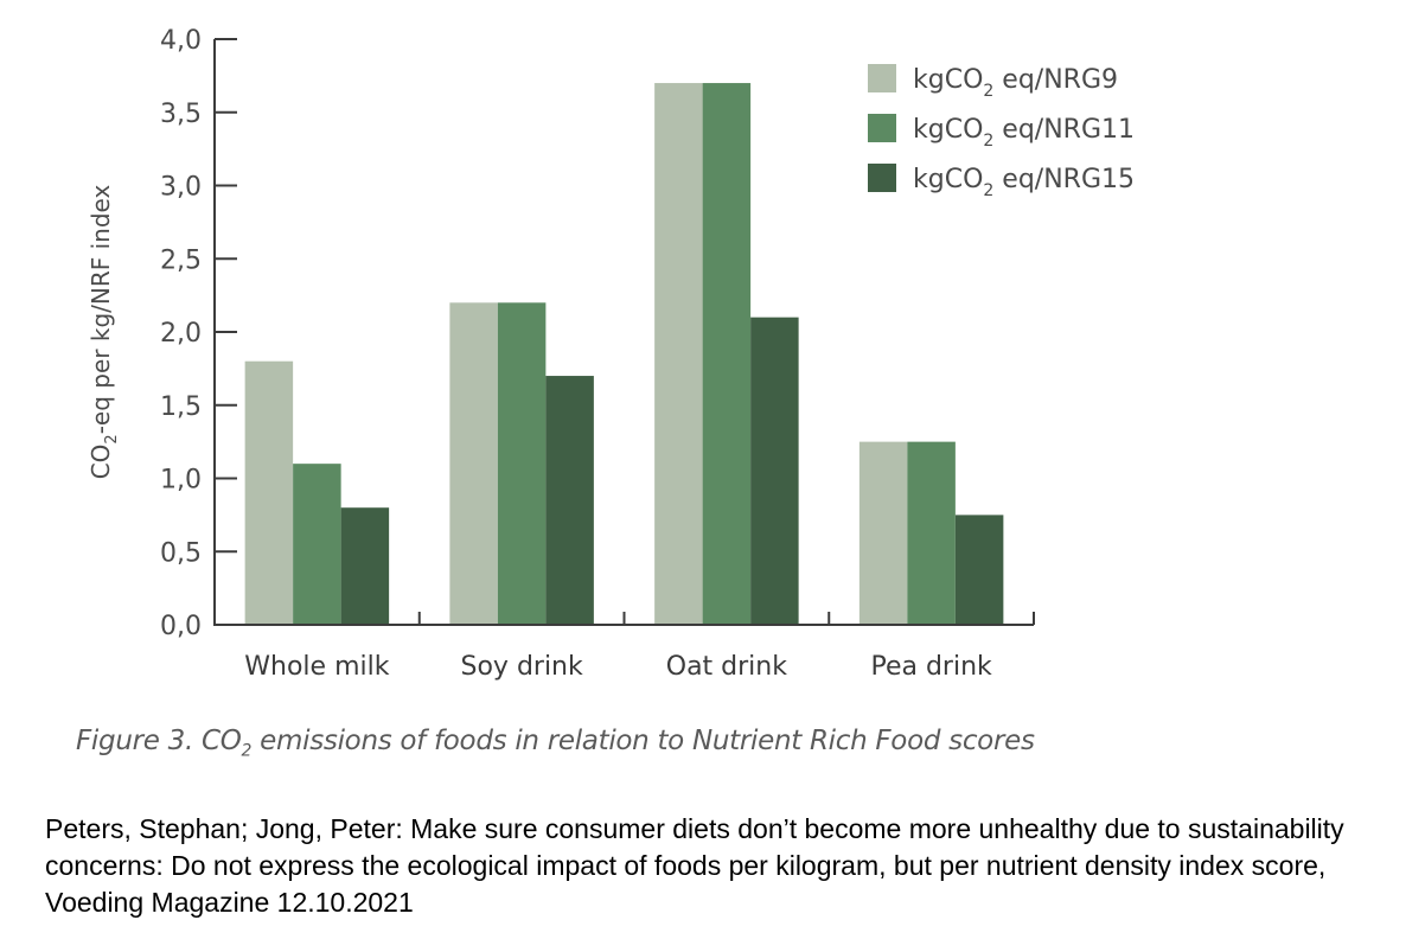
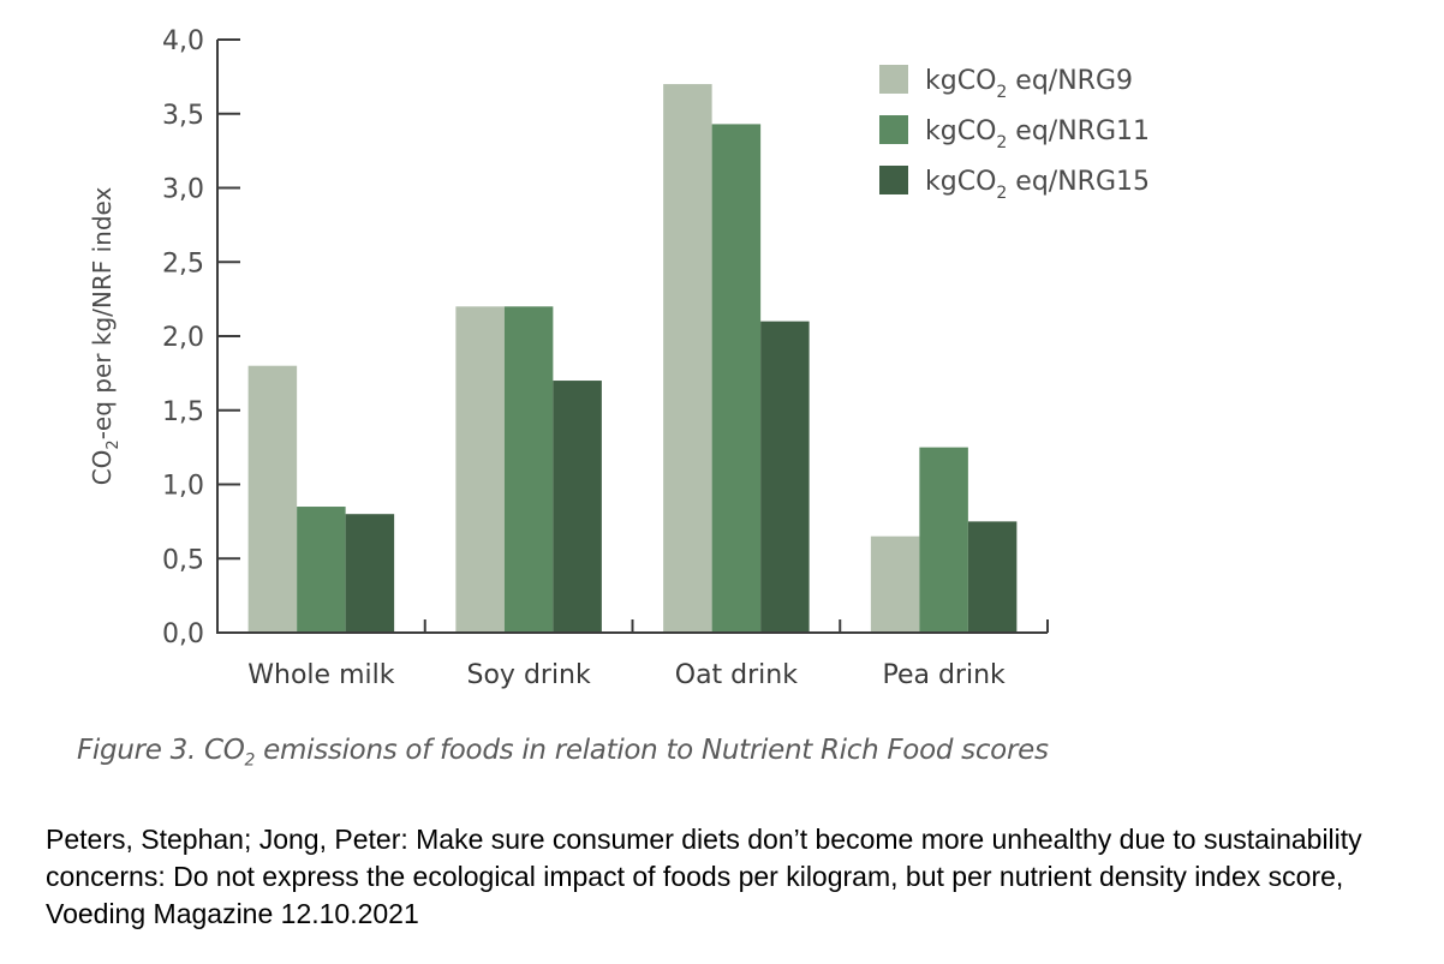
kgCO2 eq/NRG11/Whole milk: 1,10 -> 0,85
kgCO2 eq/NRG11/Oat drink: 3,70 -> 3,43
kgCO2 eq/NRG9/Pea drink: 1,25 -> 0,65
